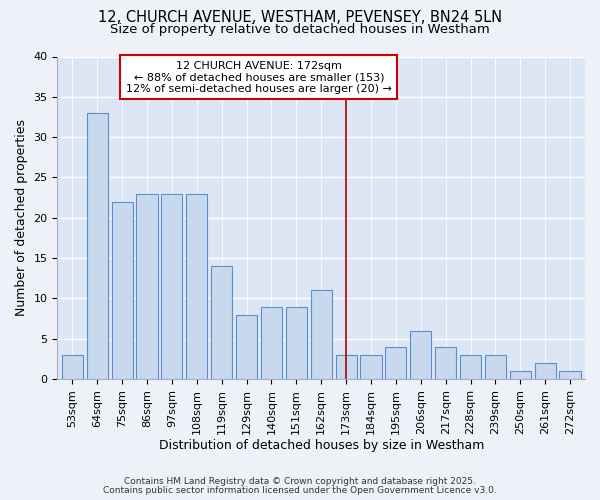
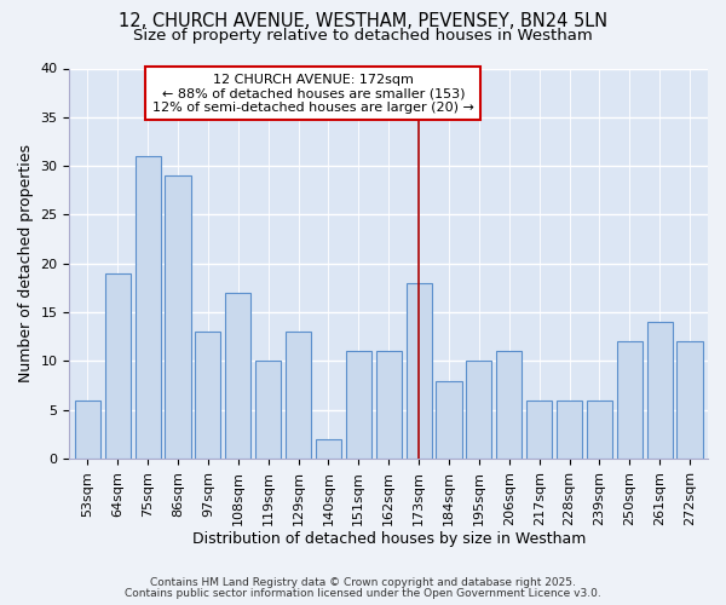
53sqm: 3 -> 6
64sqm: 33 -> 19
75sqm: 22 -> 31
86sqm: 23 -> 29
97sqm: 23 -> 13
108sqm: 23 -> 17
119sqm: 14 -> 10
129sqm: 8 -> 13
140sqm: 9 -> 2
151sqm: 9 -> 11
173sqm: 3 -> 18
184sqm: 3 -> 8
195sqm: 4 -> 10
206sqm: 6 -> 11
217sqm: 4 -> 6
228sqm: 3 -> 6
239sqm: 3 -> 6
250sqm: 1 -> 12
261sqm: 2 -> 14
272sqm: 1 -> 12
